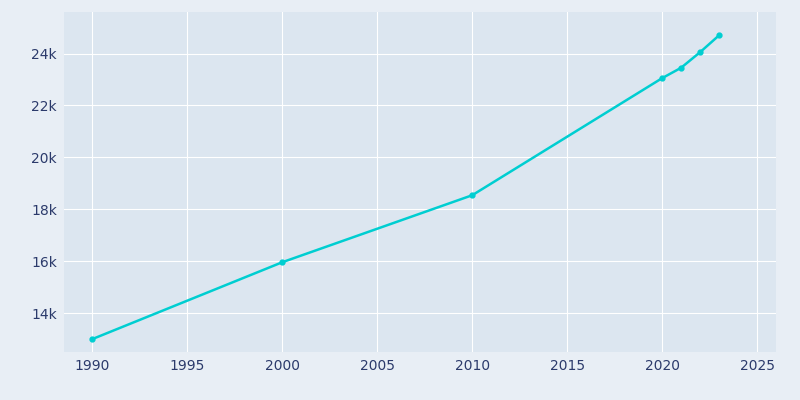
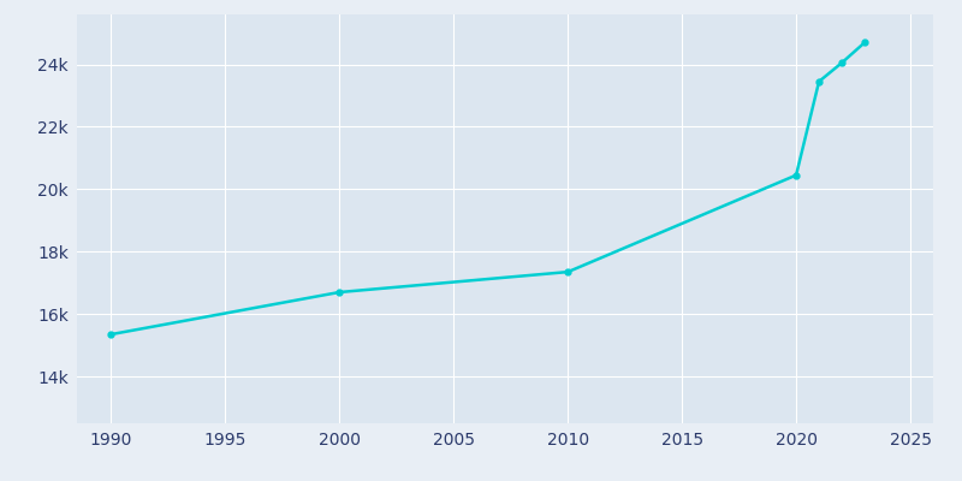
1990: 13.00k -> 15.35k
2000: 15.96k -> 16.70k
2010: 18.54k -> 17.35k
2020: 23.05k -> 20.45k
